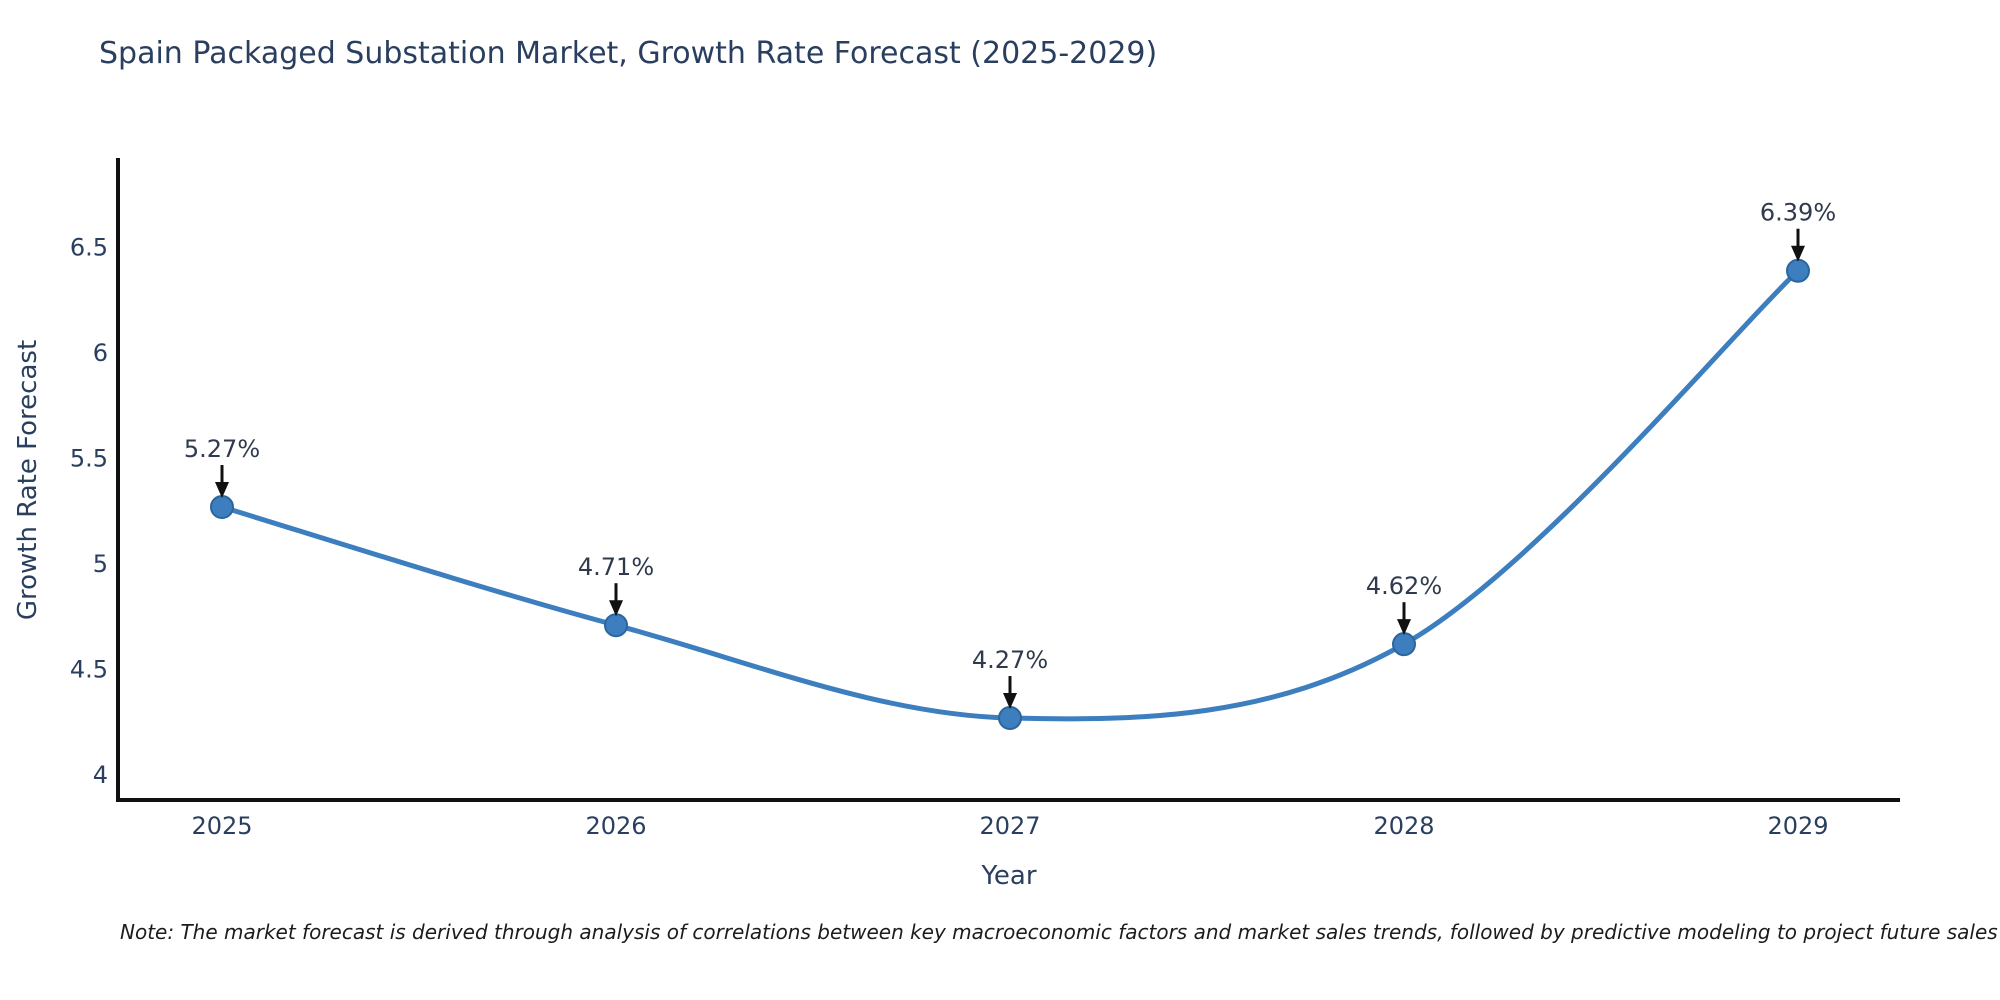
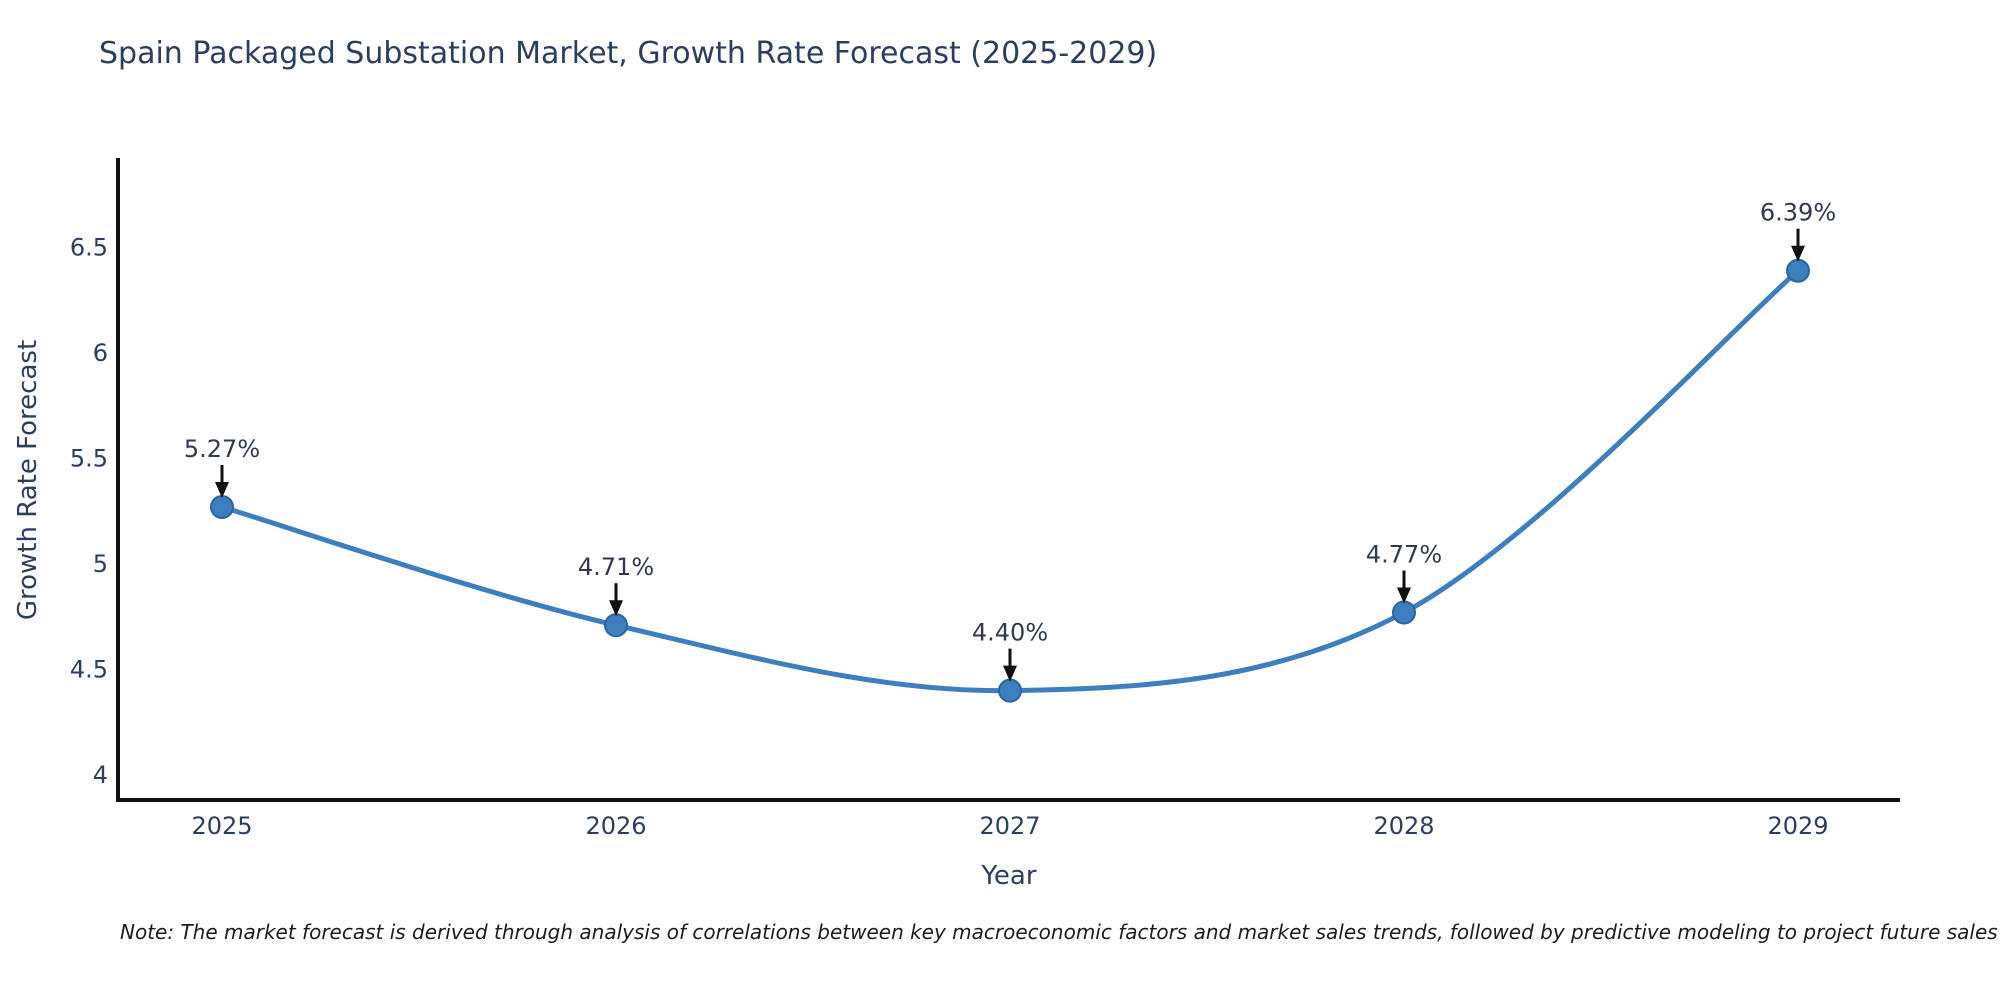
2027: 4.27% -> 4.40%
2028: 4.62% -> 4.77%
